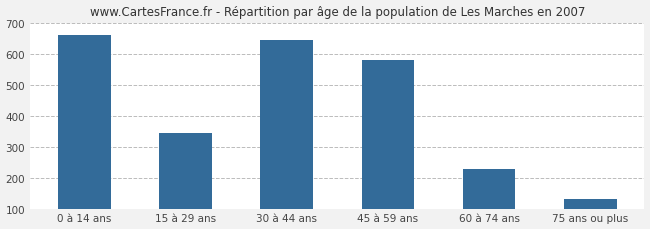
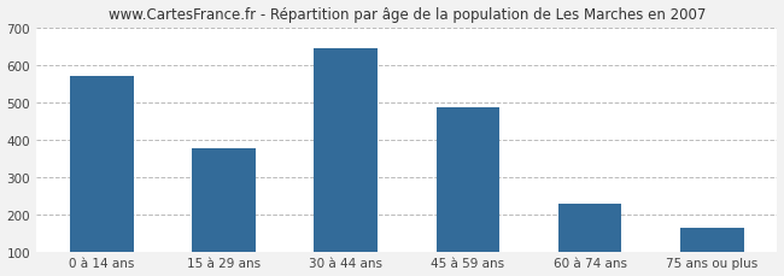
0 à 14 ans: 660 -> 570
15 à 29 ans: 345 -> 378
45 à 59 ans: 580 -> 488
75 ans ou plus: 130 -> 163
